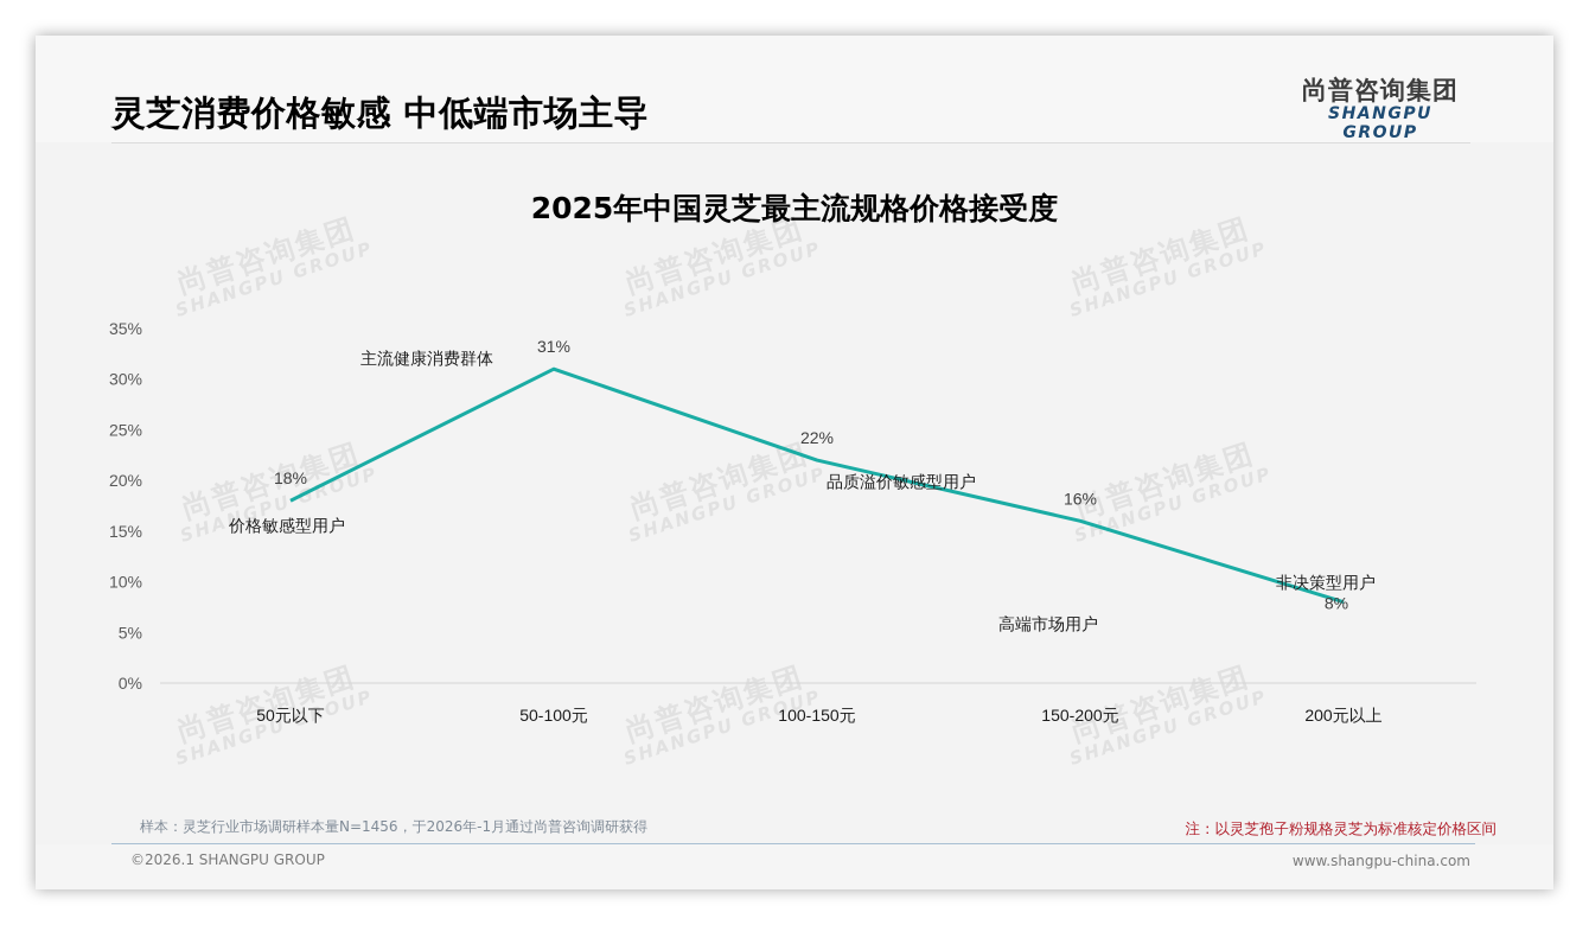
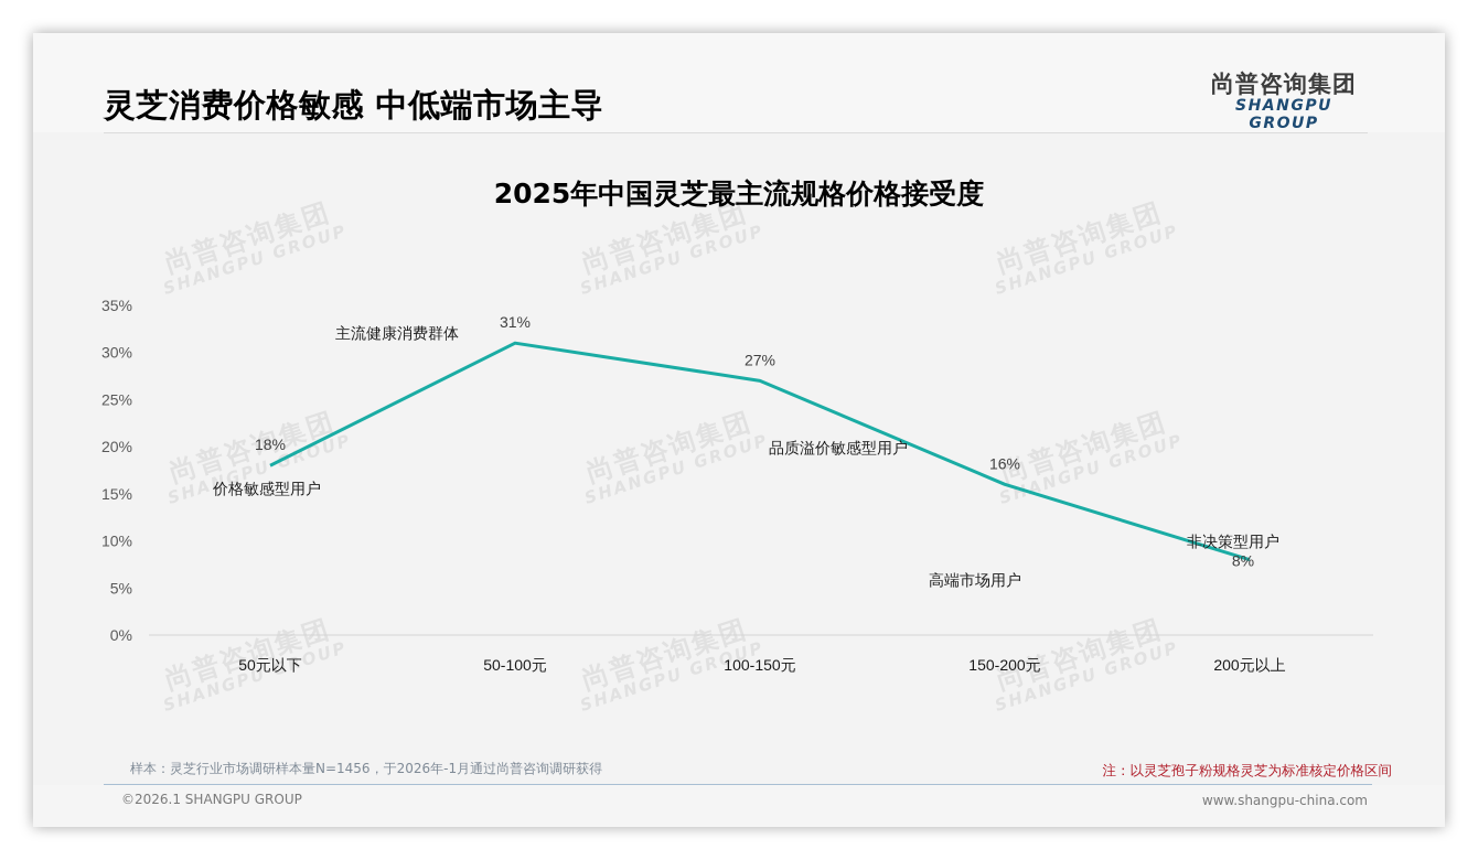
100-150元: 22% -> 27%
